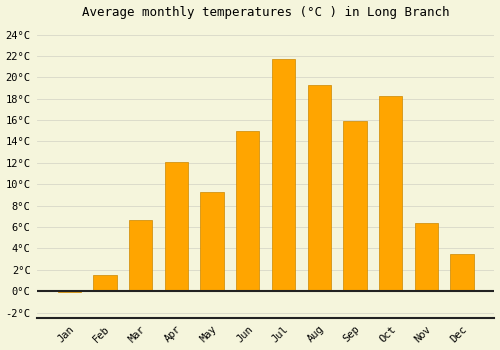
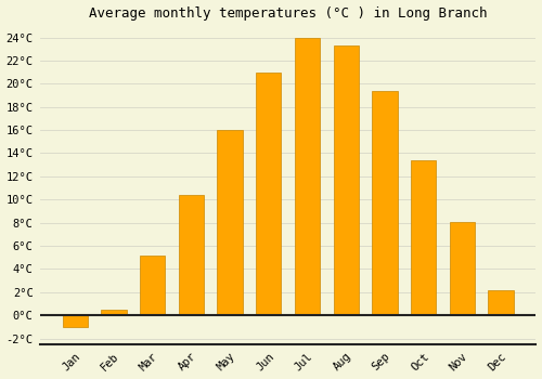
Jan: -0.1°C -> -1.0°C
Feb: 1.5°C -> 0.5°C
Mar: 6.7°C -> 5.2°C
Apr: 12.1°C -> 10.4°C
May: 9.3°C -> 16.0°C
Jun: 15.0°C -> 21.0°C
Jul: 21.7°C -> 24.0°C
Aug: 19.3°C -> 23.3°C
Sep: 15.9°C -> 19.4°C
Oct: 18.3°C -> 13.4°C
Nov: 6.4°C -> 8.1°C
Dec: 3.5°C -> 2.2°C
